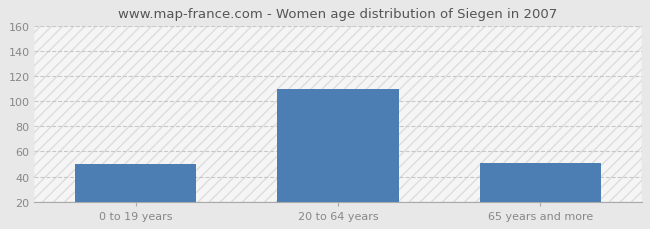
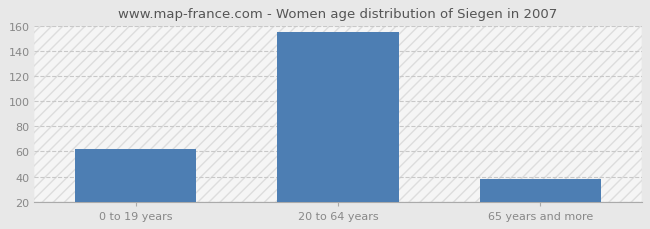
0 to 19 years: 50 -> 62
20 to 64 years: 110 -> 155
65 years and more: 51 -> 38
